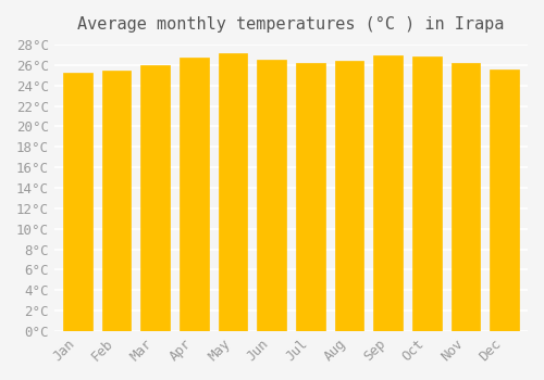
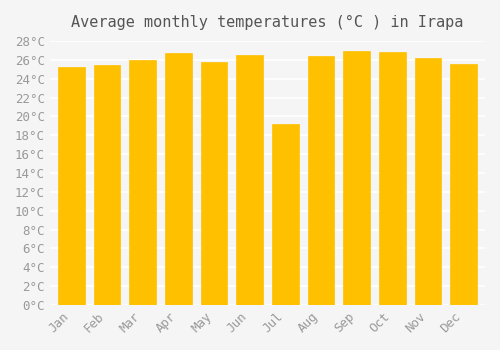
May: 27.1°C -> 25.8°C
Jul: 26.2°C -> 19.2°C
